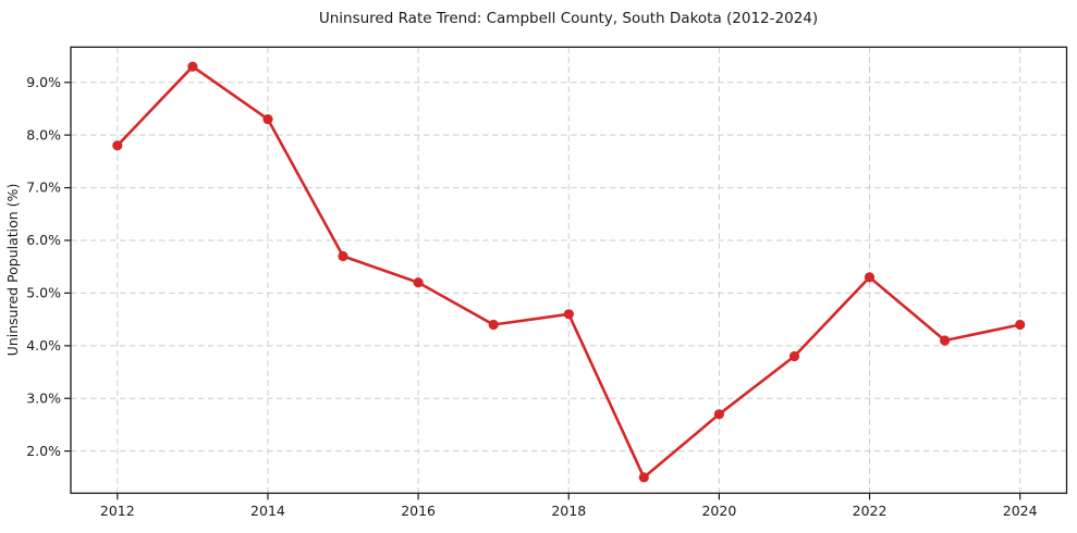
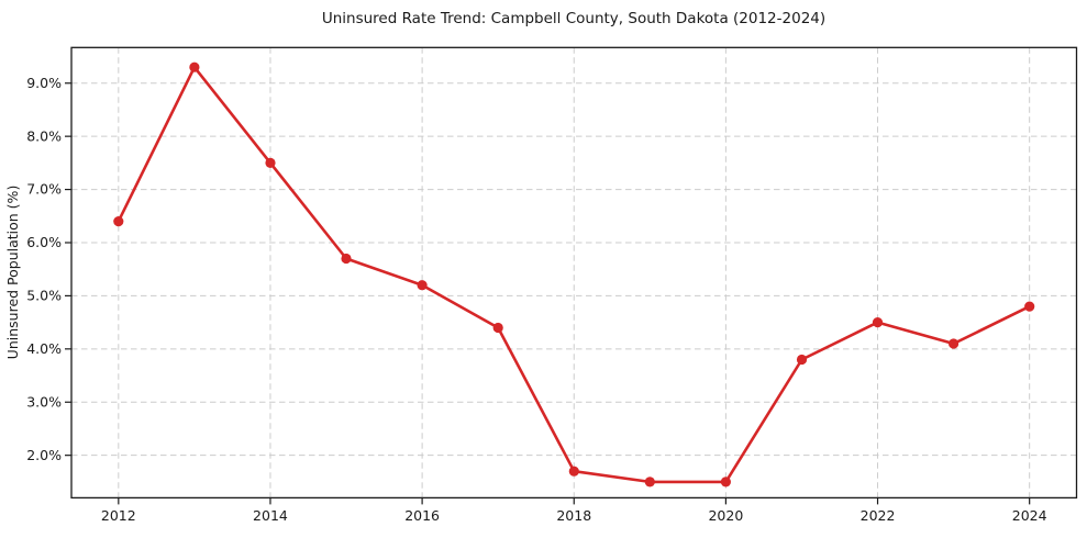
2012: 7.8% -> 6.4%
2014: 8.3% -> 7.5%
2018: 4.6% -> 1.7%
2020: 2.7% -> 1.5%
2022: 5.3% -> 4.5%
2024: 4.4% -> 4.8%
